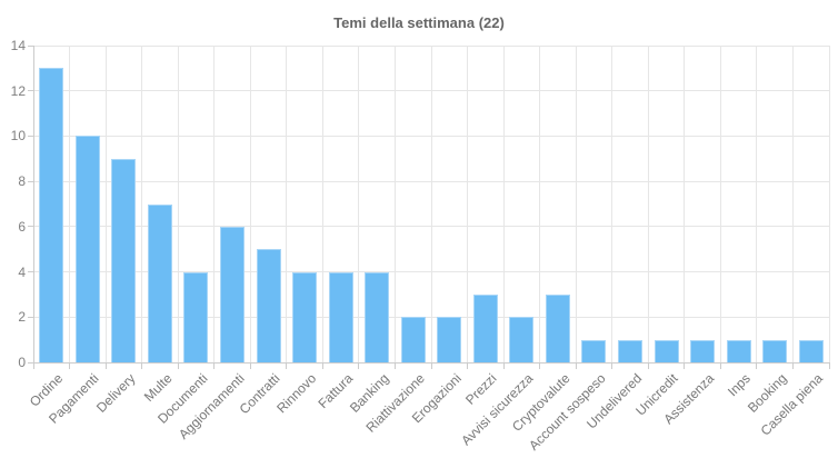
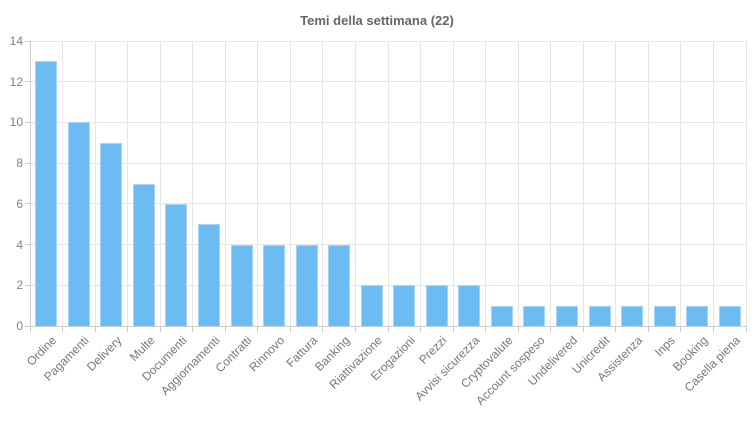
Documenti: 4 -> 6
Aggiornamenti: 6 -> 5
Contratti: 5 -> 4
Prezzi: 3 -> 2
Cryptovalute: 3 -> 1
